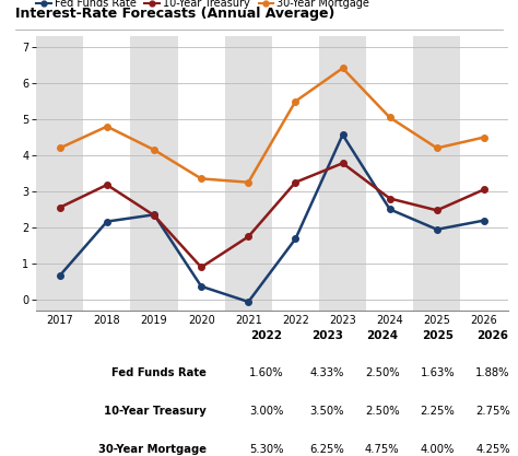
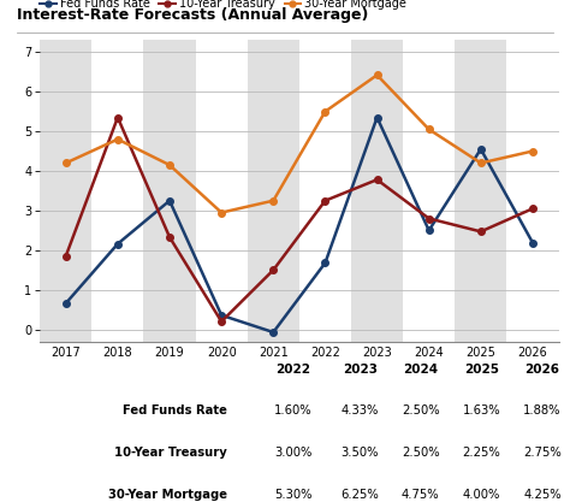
10-Year Treasury/2017: 2.55 -> 1.85
10-Year Treasury/2018: 3.18 -> 5.35
Fed Funds Rate/2019: 2.35 -> 3.25
10-Year Treasury/2020: 0.89 -> 0.20
30-Year Mortgage/2020: 3.35 -> 2.95
10-Year Treasury/2021: 1.74 -> 1.50
Fed Funds Rate/2023: 4.57 -> 5.35
Fed Funds Rate/2025: 1.94 -> 4.55
